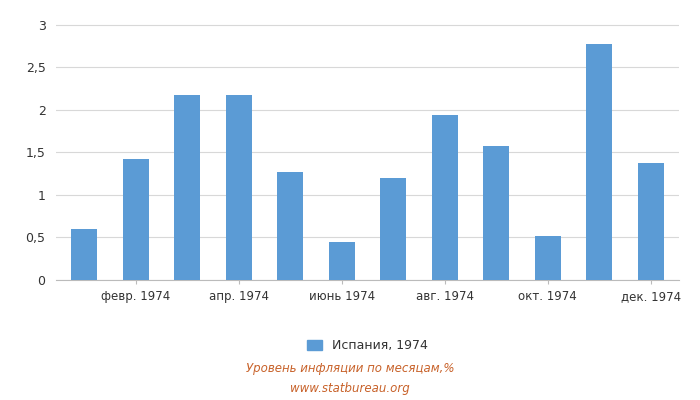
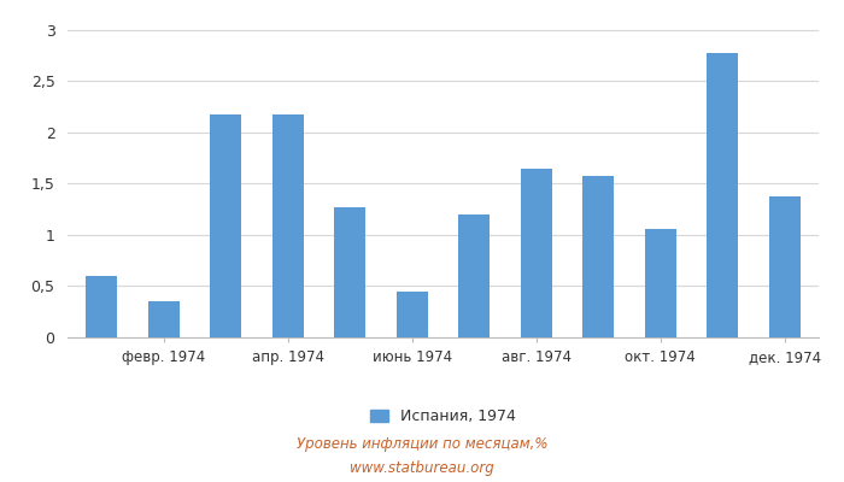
февр. 1974: 1,42 -> 0,35
авг. 1974: 1,94 -> 1,65
окт. 1974: 0,52 -> 1,06
